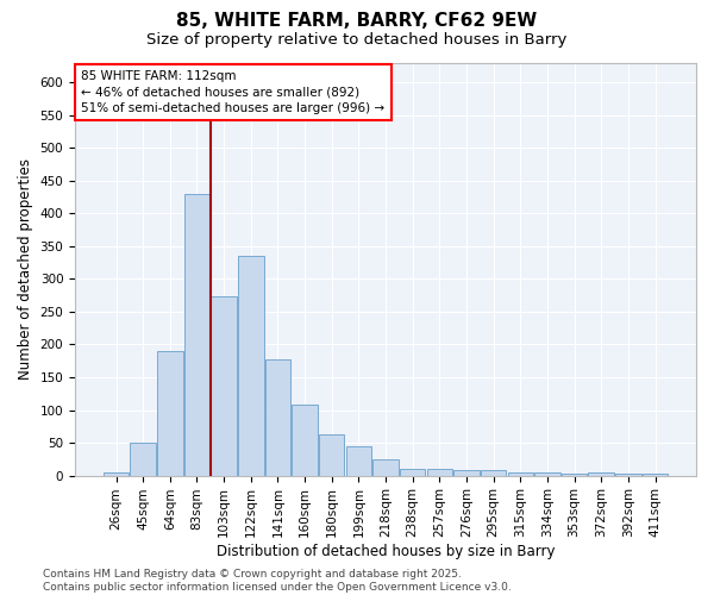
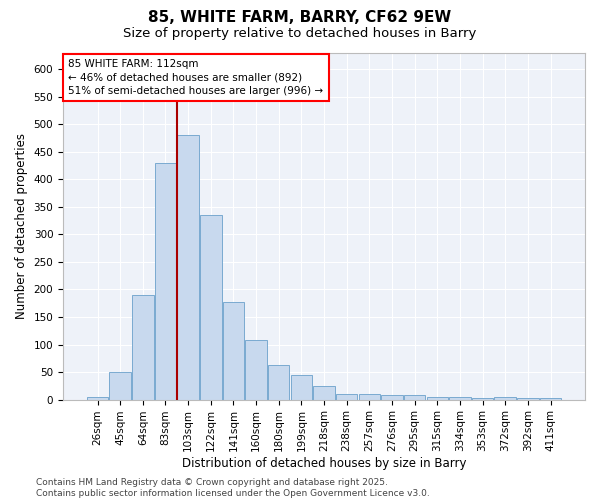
103sqm: 274 -> 480
